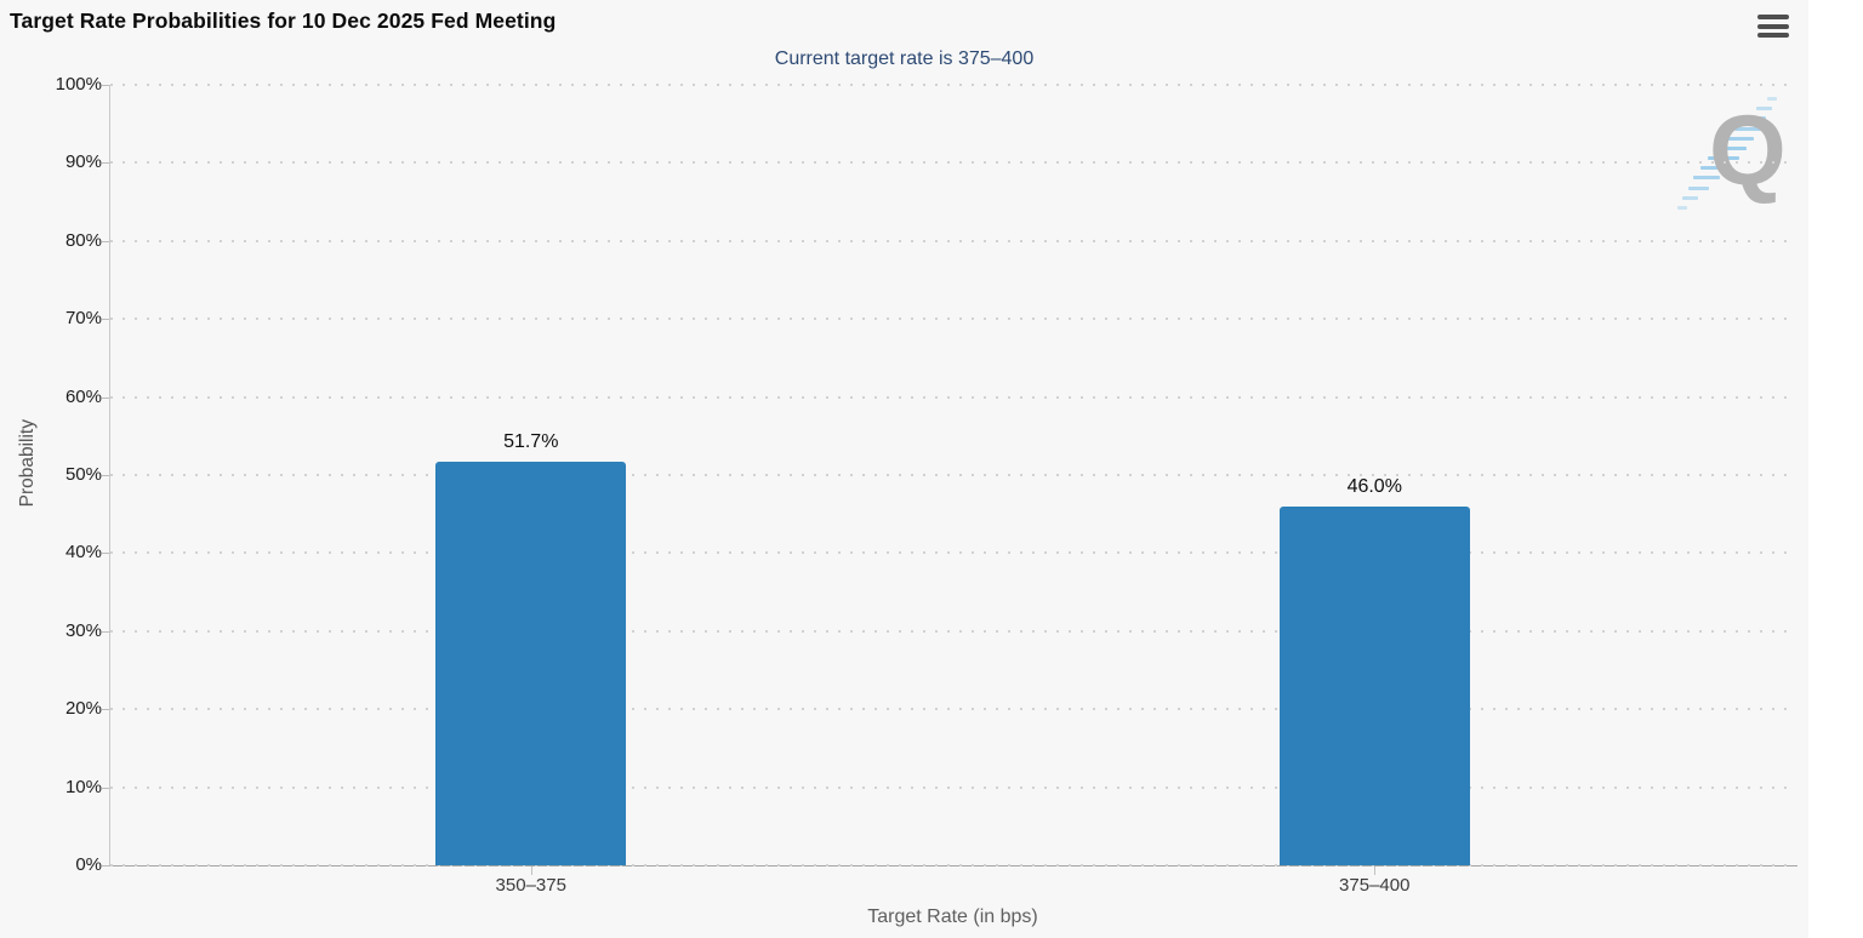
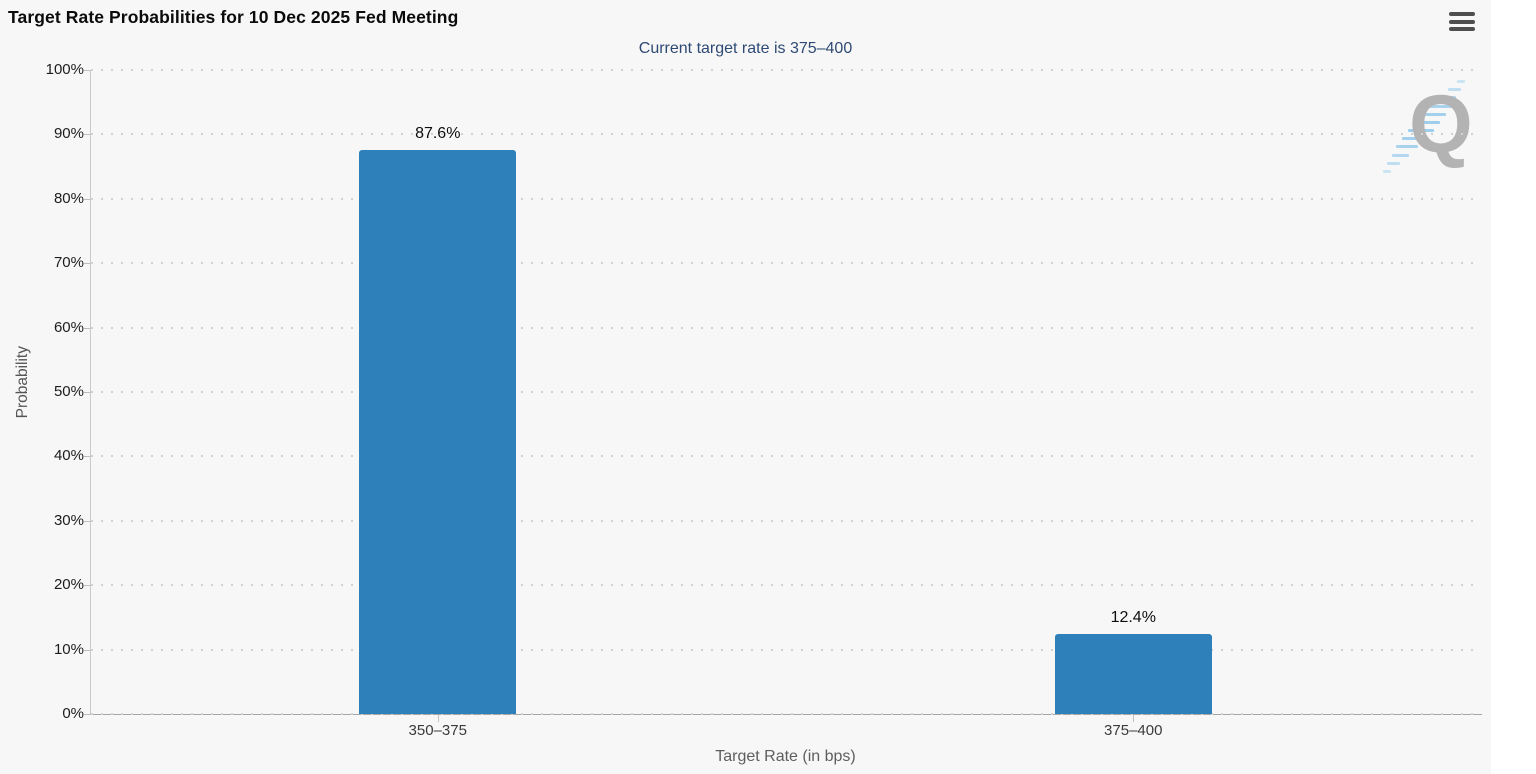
350–375: 51.7% -> 87.6%
375–400: 46.0% -> 12.4%
